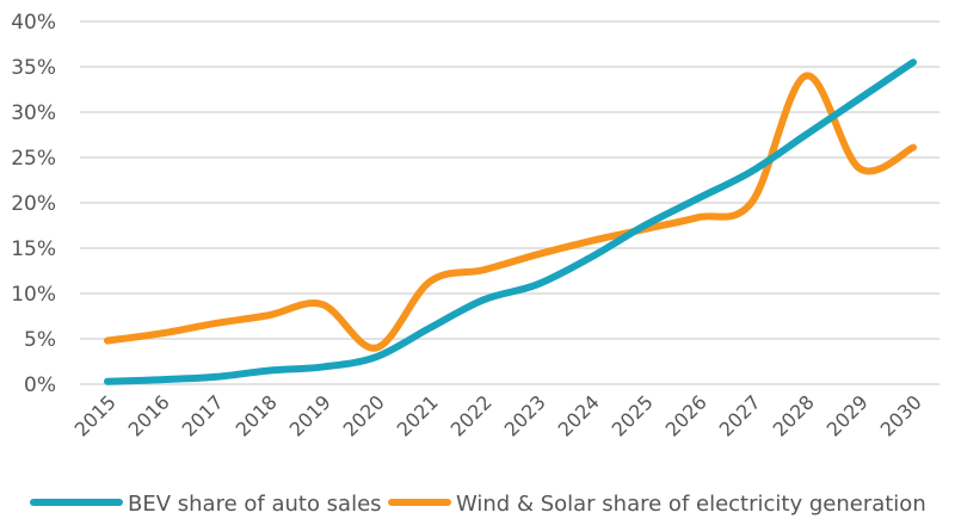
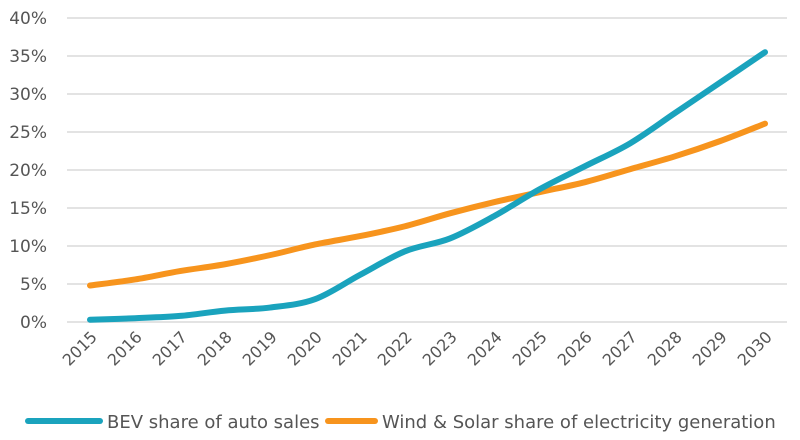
Wind & Solar share of electricity generation/2020: 4% -> 10%
Wind & Solar share of electricity generation/2028: 34% -> 22%
